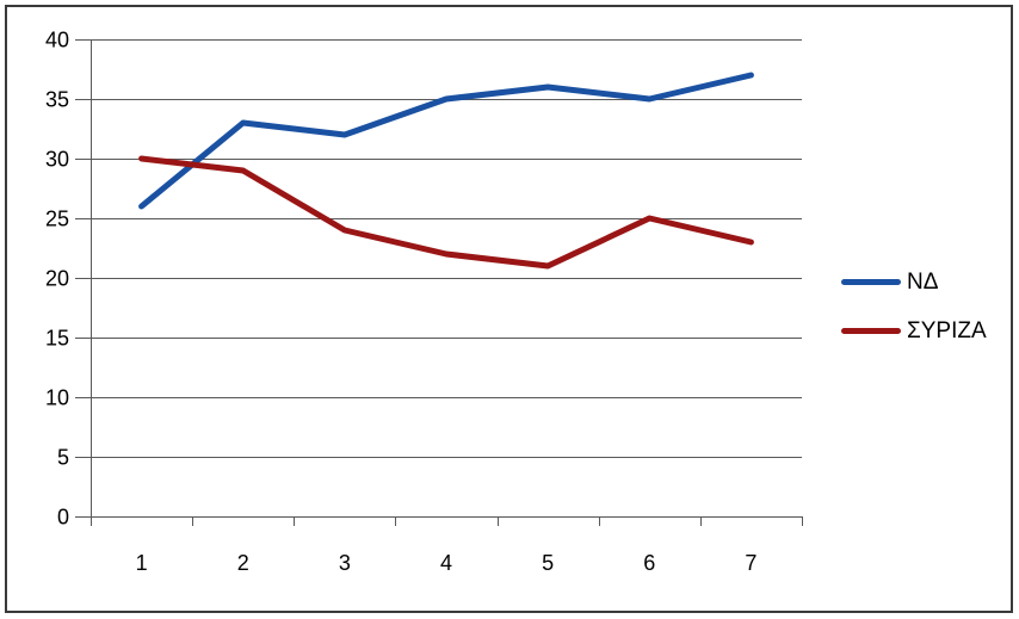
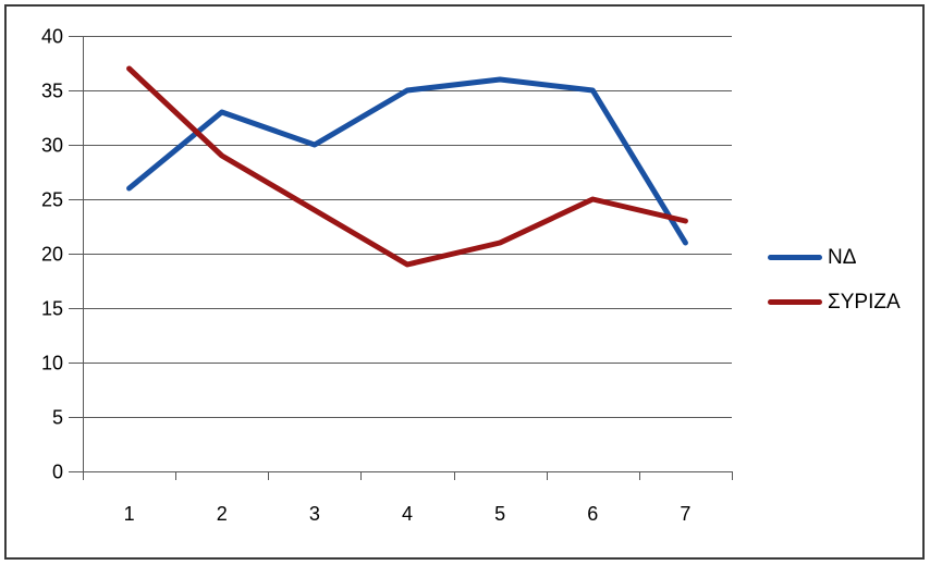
ΣΥΡΙΖΑ/1: 30 -> 37
ΝΔ/3: 32 -> 30
ΣΥΡΙΖΑ/4: 22 -> 19
ΝΔ/7: 37 -> 21
